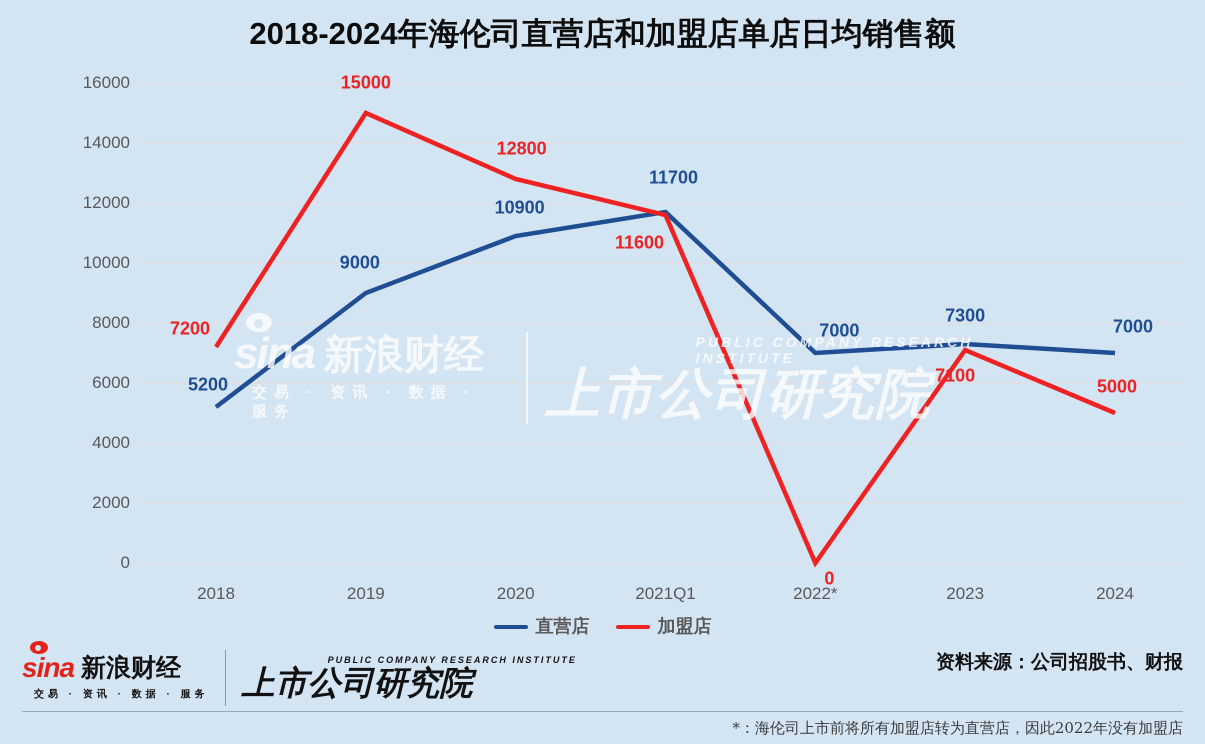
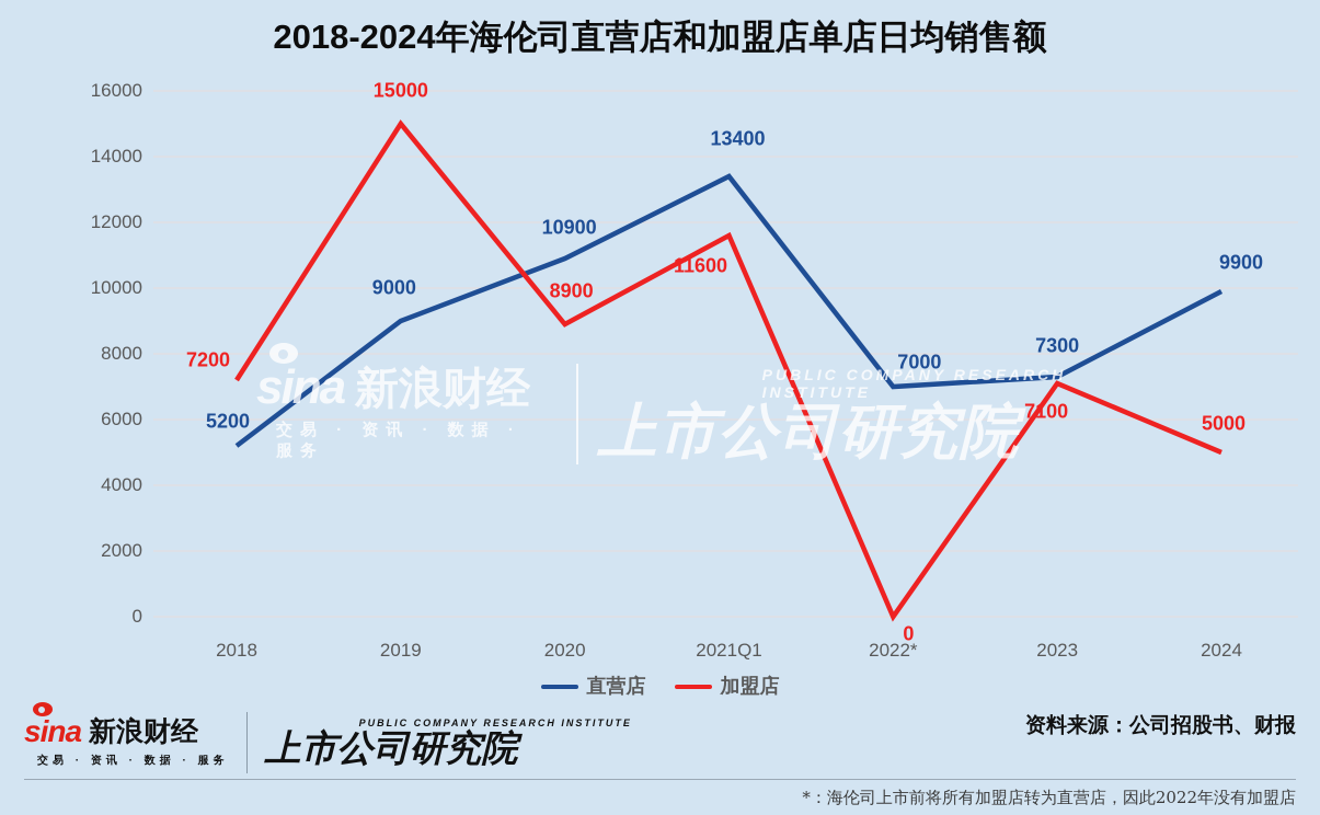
加盟店/2020: 12800 -> 8900
直营店/2021Q1: 11700 -> 13400
直营店/2024: 7000 -> 9900
